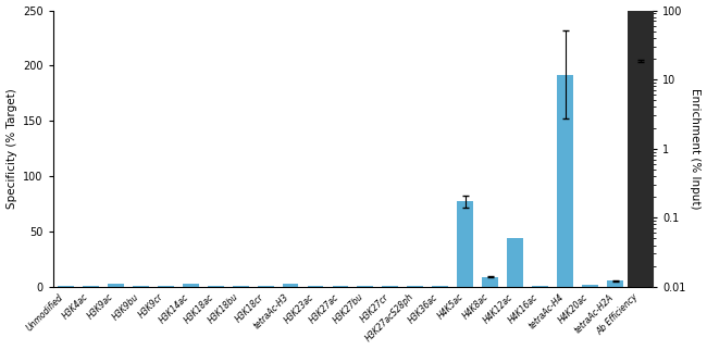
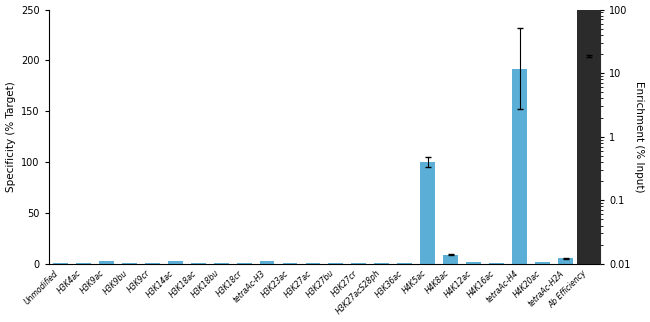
H4K5ac: 77 -> 100
H4K12ac: 44 -> 2
